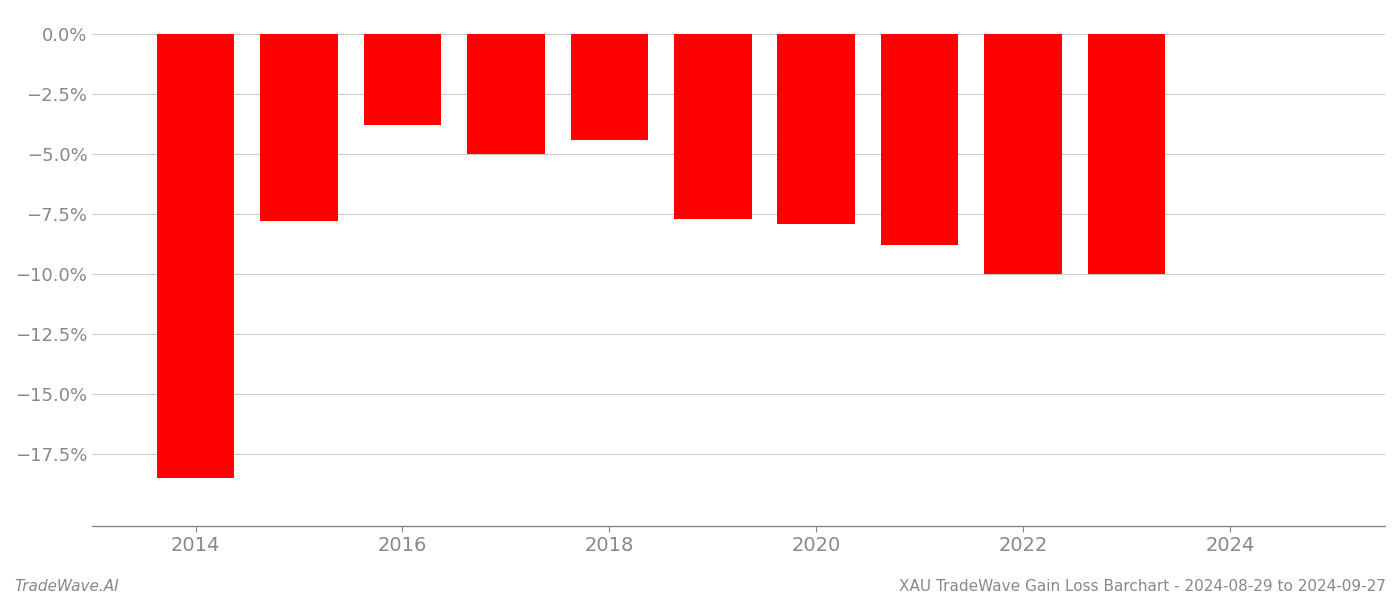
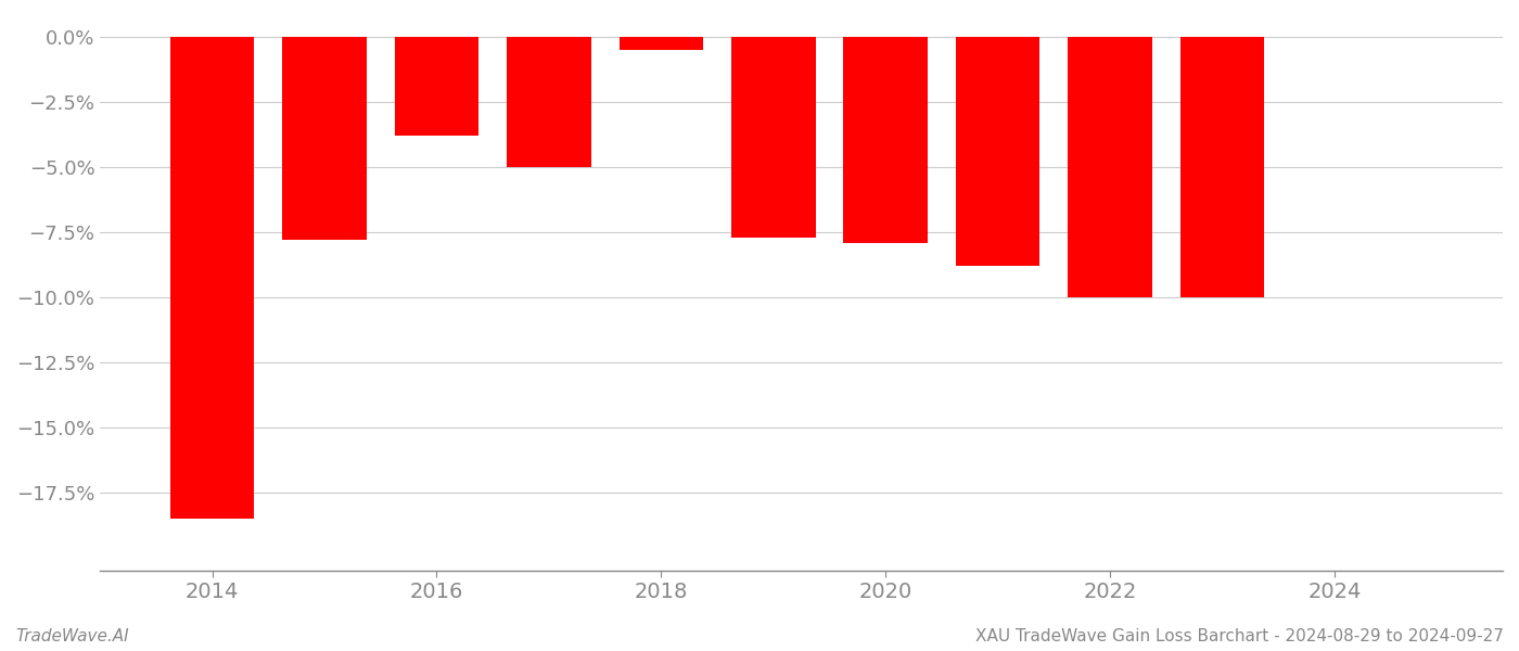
2018: -4.4% -> -0.5%
